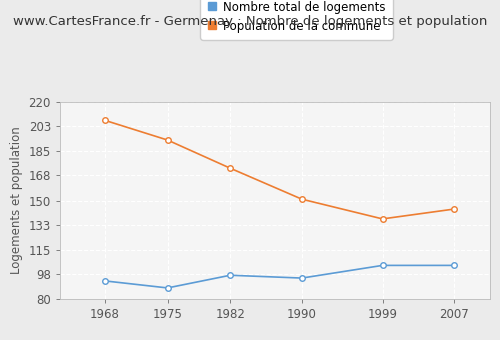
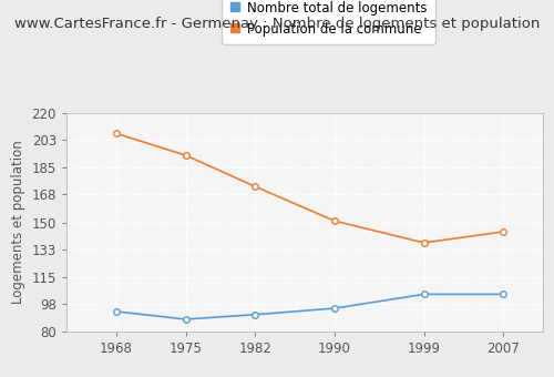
Nombre total de logements/1982: 97 -> 91
